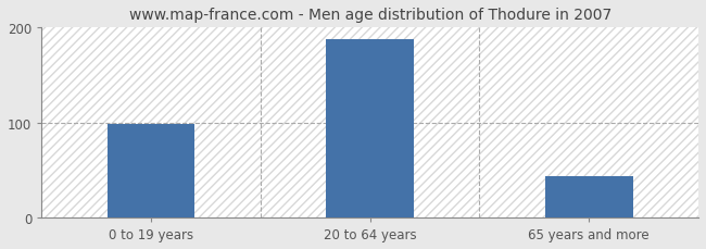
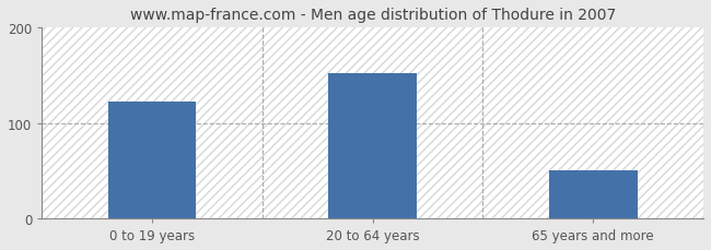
0 to 19 years: 99 -> 122
20 to 64 years: 188 -> 152
65 years and more: 44 -> 50
